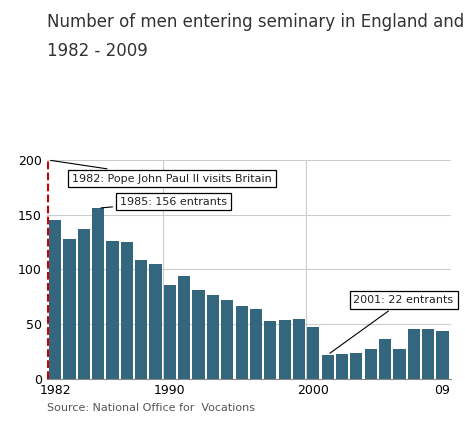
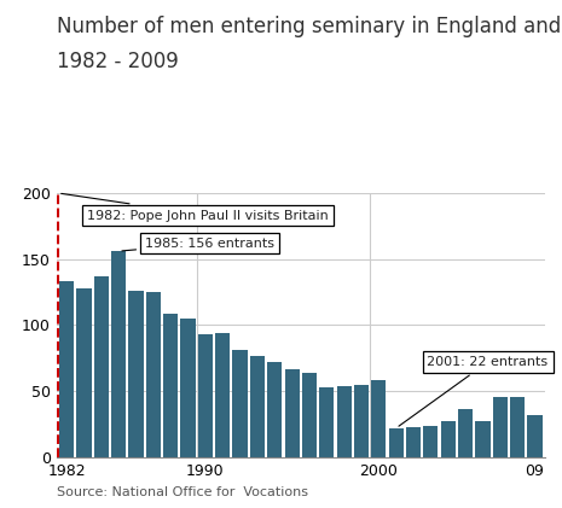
1982: 145 -> 133
1990: 86 -> 93
2000: 47 -> 58
09: 44 -> 32
